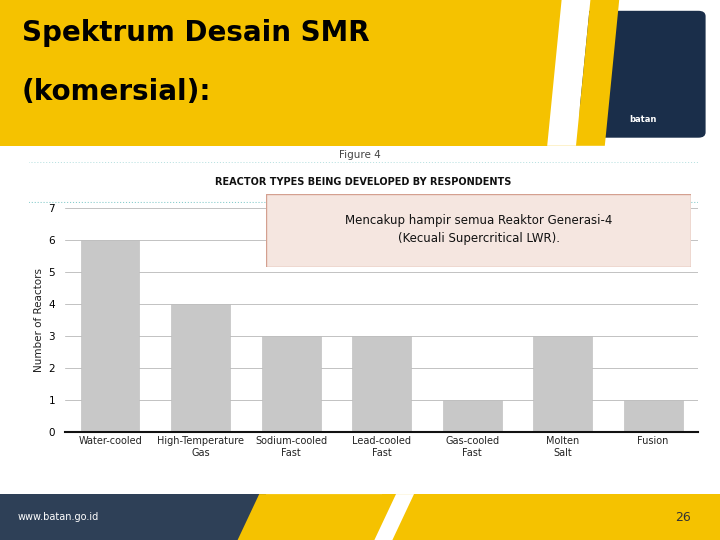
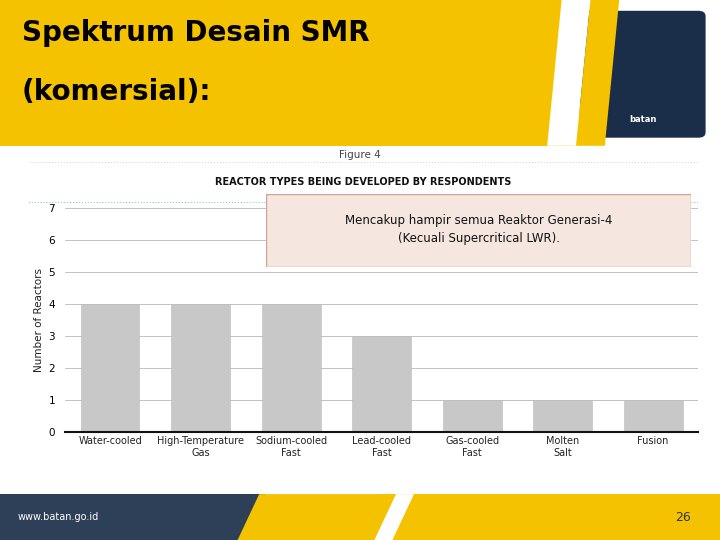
Water-cooled: 6 -> 4
Sodium-cooled Fast: 3 -> 4
Molten Salt: 3 -> 1
